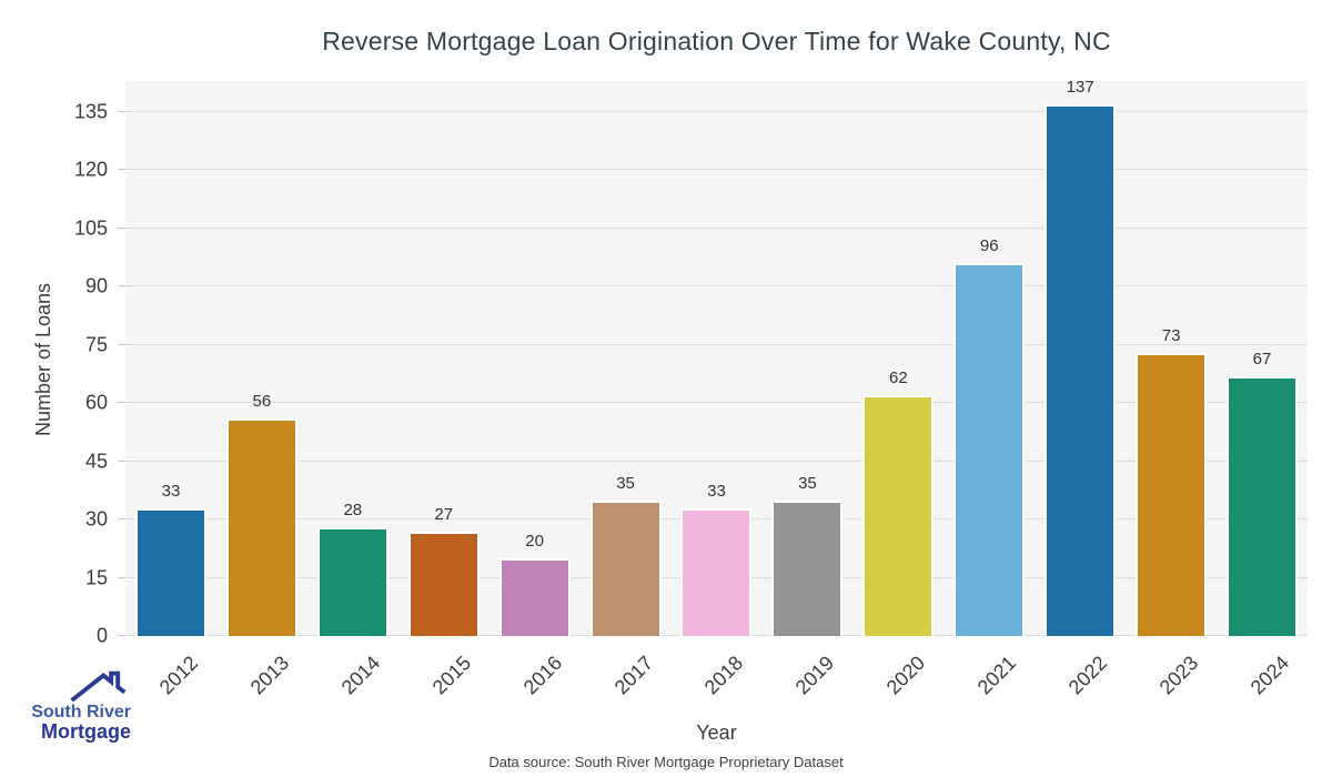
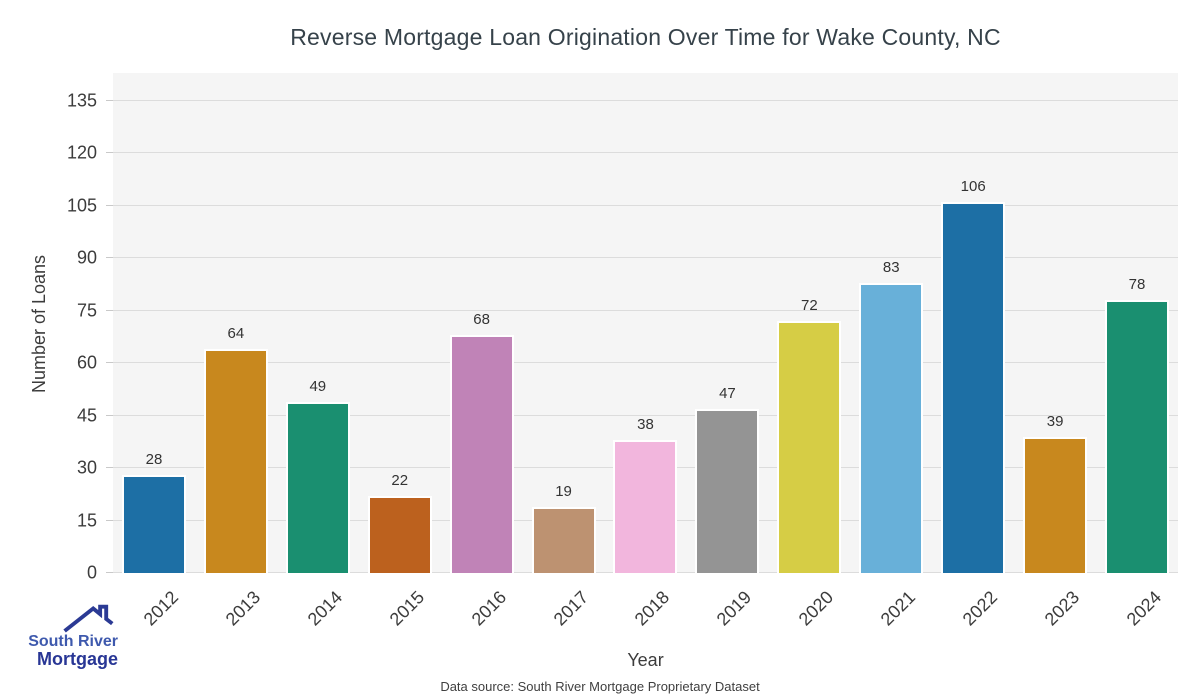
2012: 33 -> 28
2013: 56 -> 64
2014: 28 -> 49
2015: 27 -> 22
2016: 20 -> 68
2017: 35 -> 19
2018: 33 -> 38
2019: 35 -> 47
2020: 62 -> 72
2021: 96 -> 83
2022: 137 -> 106
2023: 73 -> 39
2024: 67 -> 78
